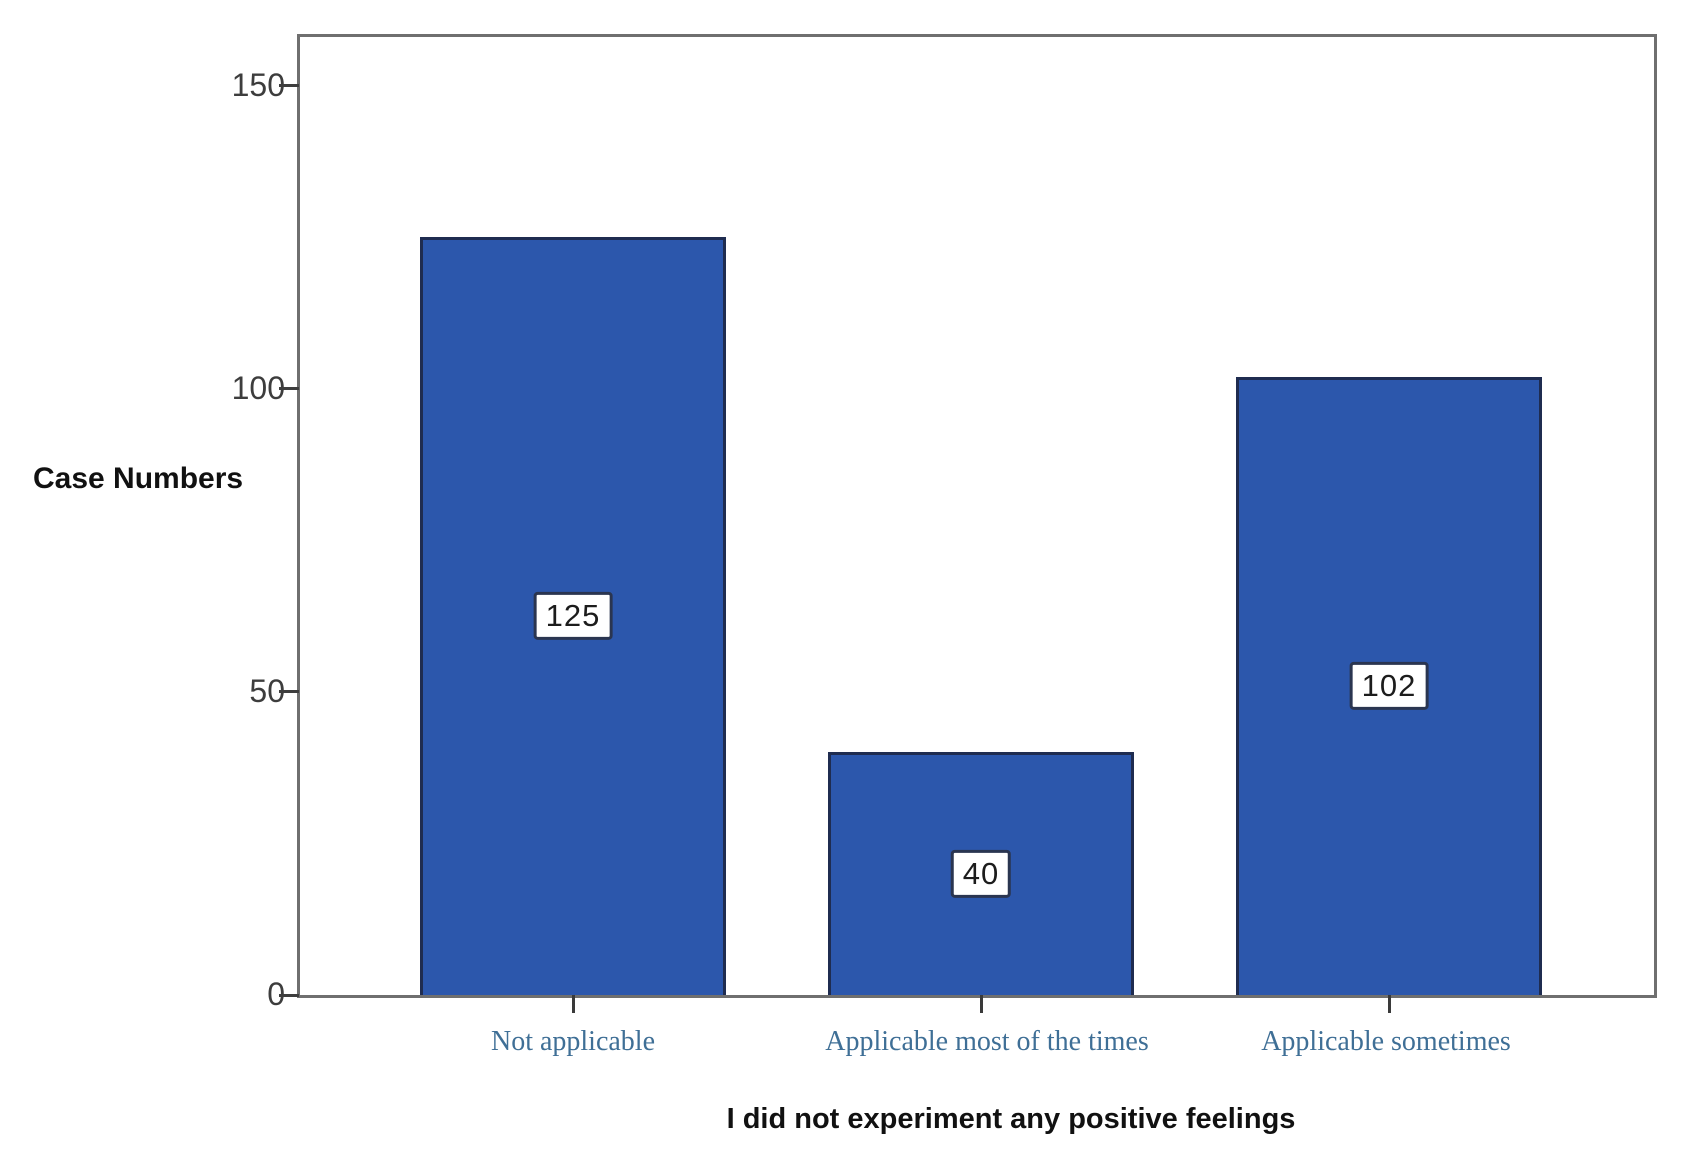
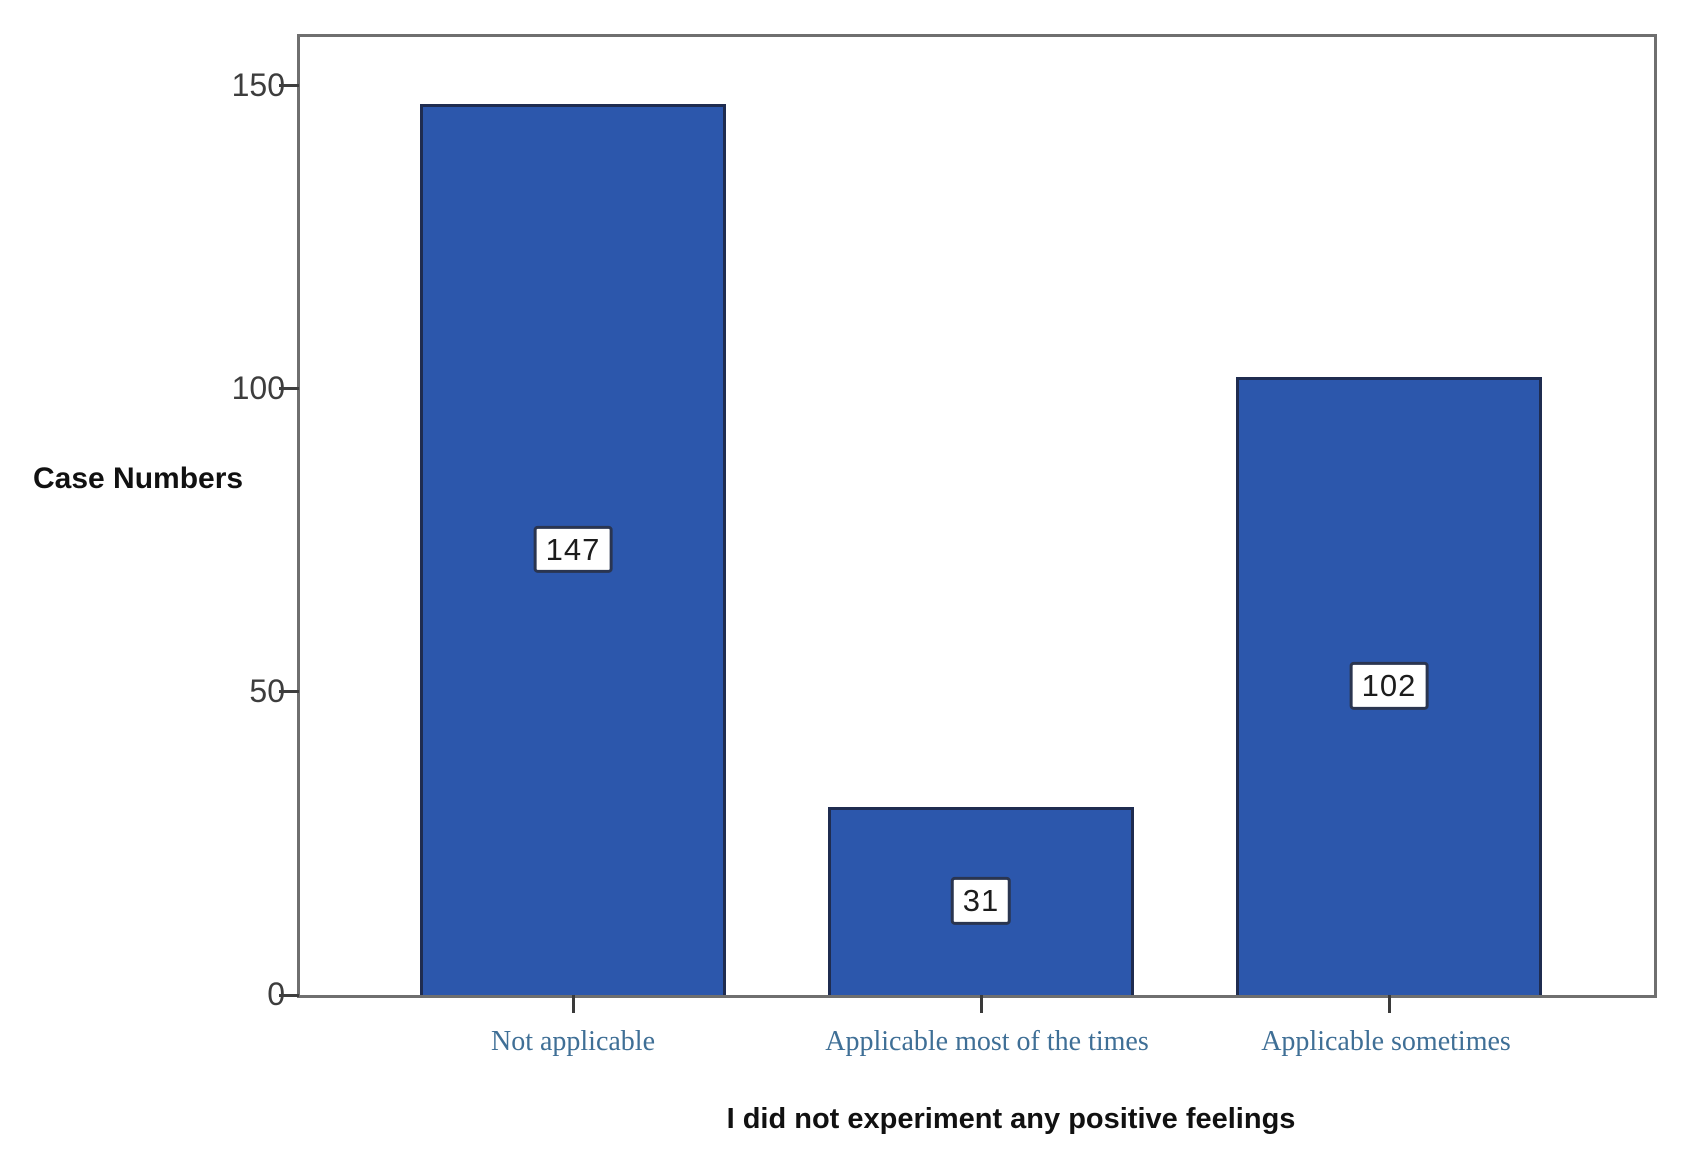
Not applicable: 125 -> 147
Applicable most of the times: 40 -> 31
